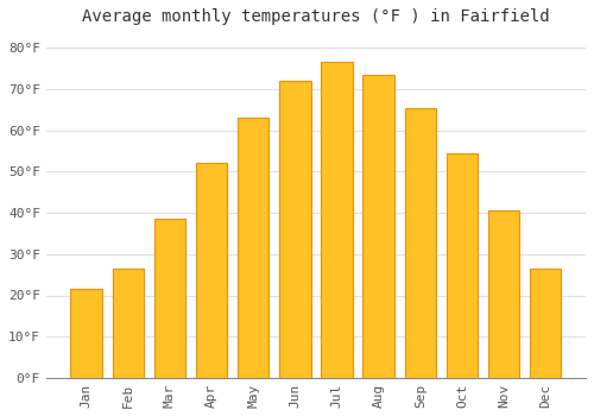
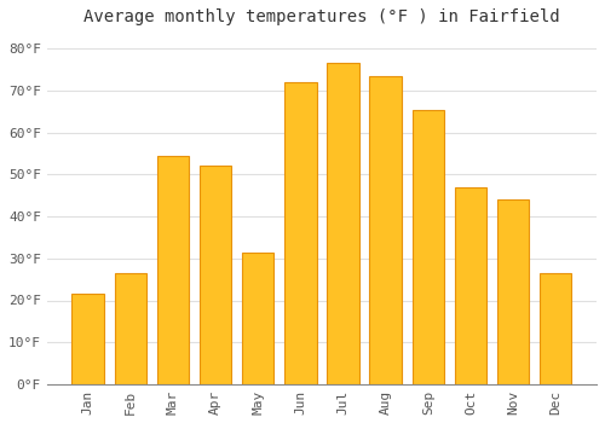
Mar: 38.5°F -> 54.5°F
May: 63.0°F -> 31.5°F
Oct: 54.5°F -> 47.0°F
Nov: 40.5°F -> 44.0°F
